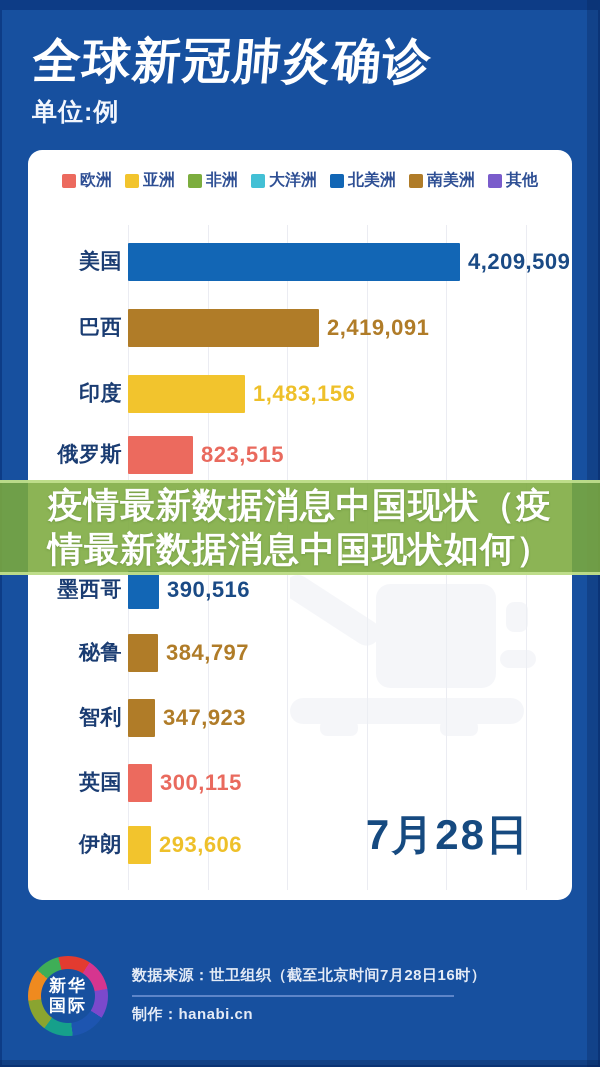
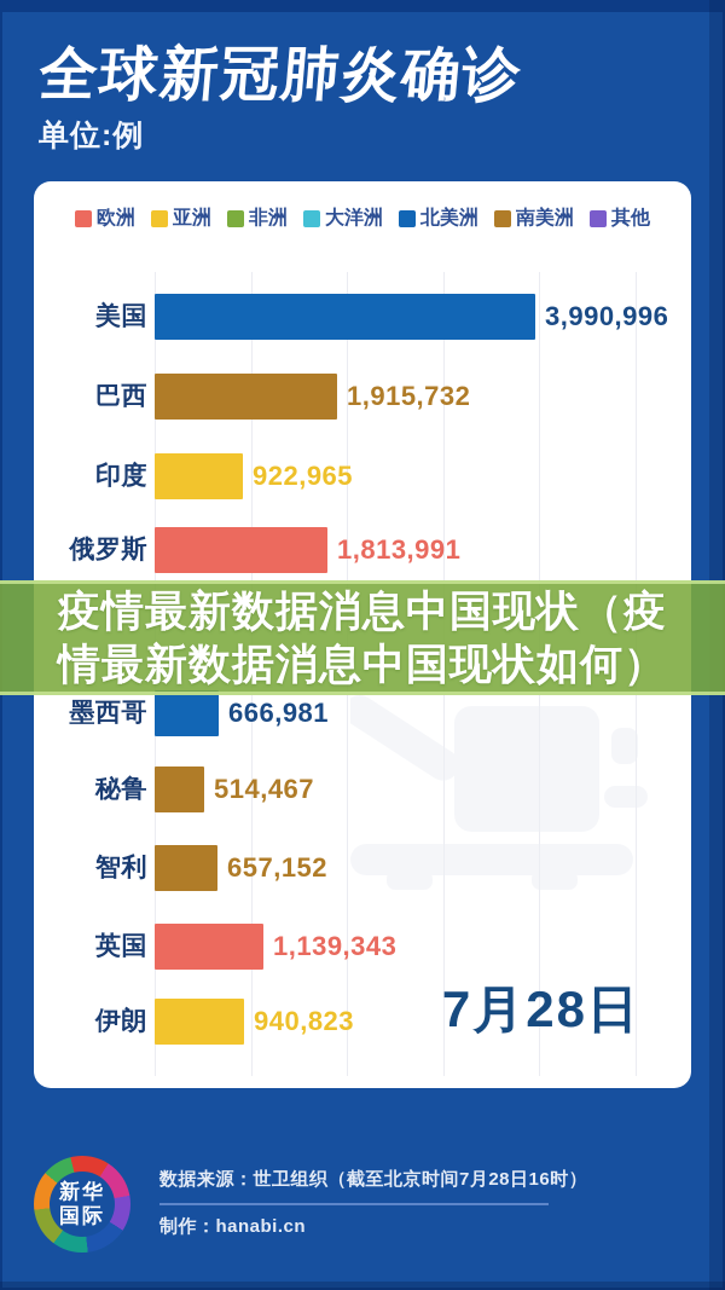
美国: 4,209,509 -> 3,990,996
巴西: 2,419,091 -> 1,915,732
印度: 1,483,156 -> 922,965
俄罗斯: 823,515 -> 1,813,991
墨西哥: 390,516 -> 666,981
秘鲁: 384,797 -> 514,467
智利: 347,923 -> 657,152
英国: 300,115 -> 1,139,343
伊朗: 293,606 -> 940,823
